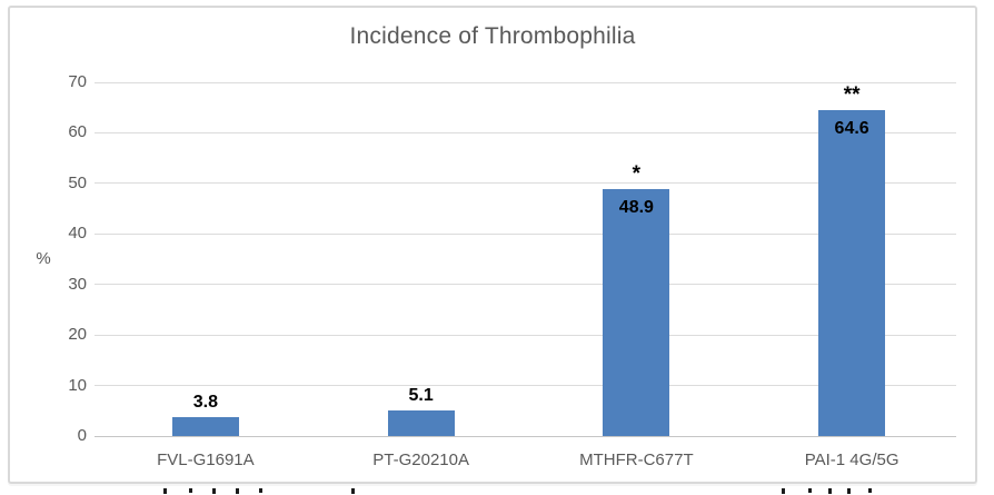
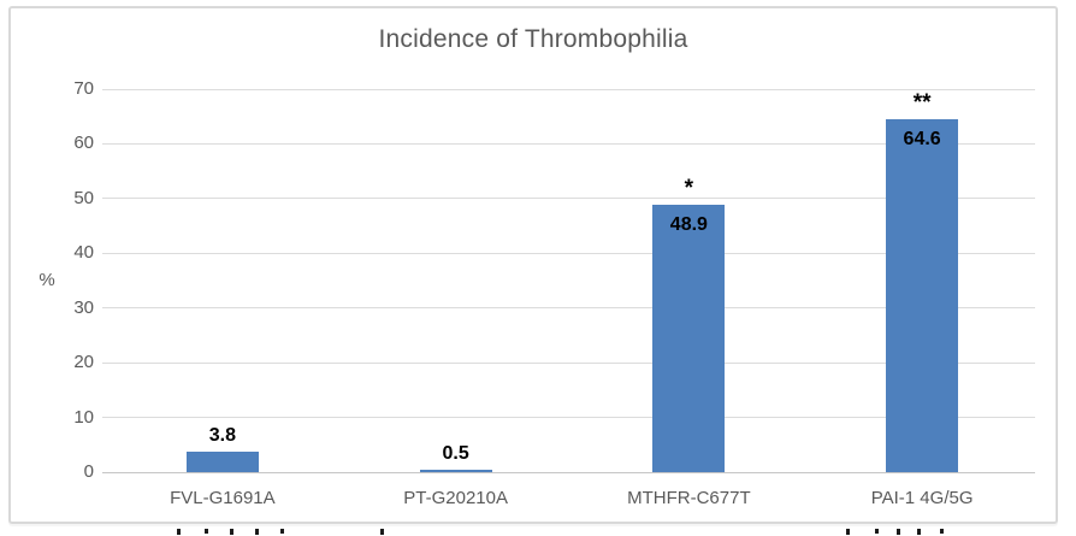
PT-G20210A: 5.1 -> 0.5
